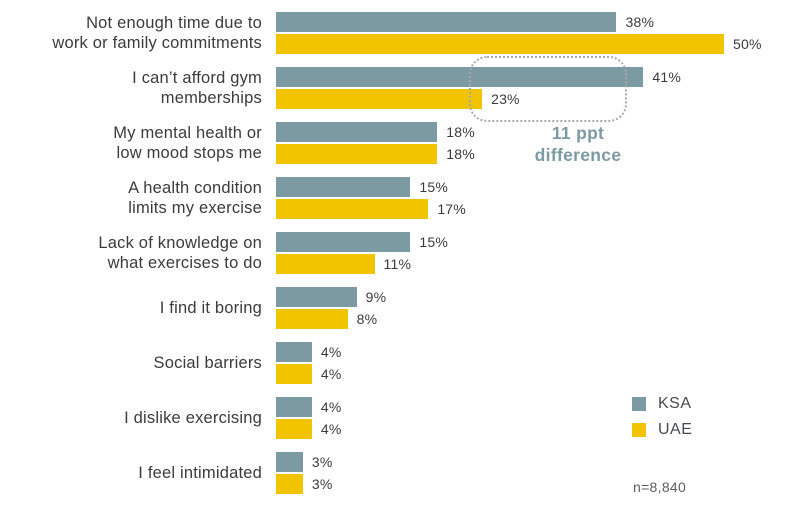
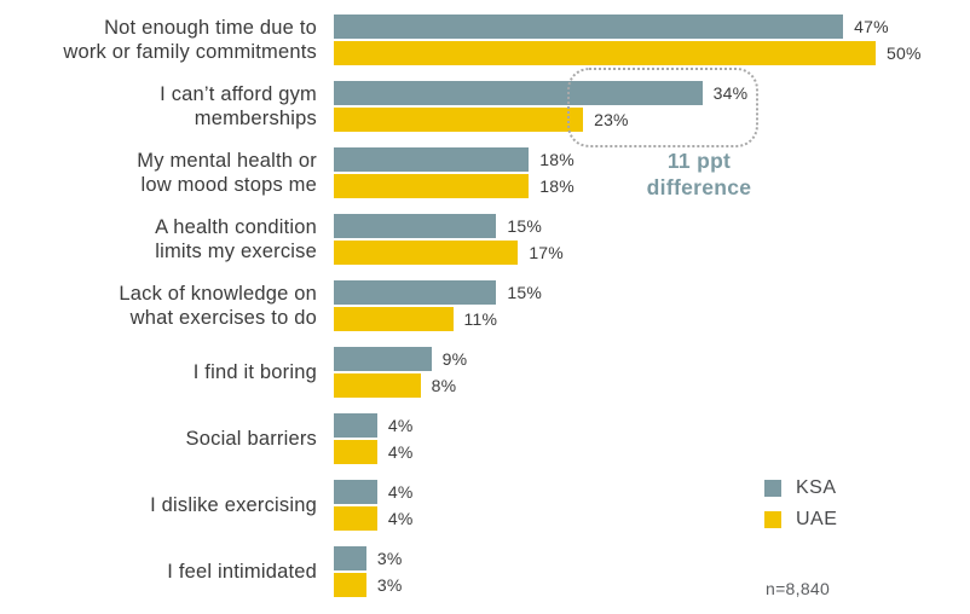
KSA/Not enough time due to work or family commitments: 38% -> 47%
KSA/I can’t afford gym memberships: 41% -> 34%
